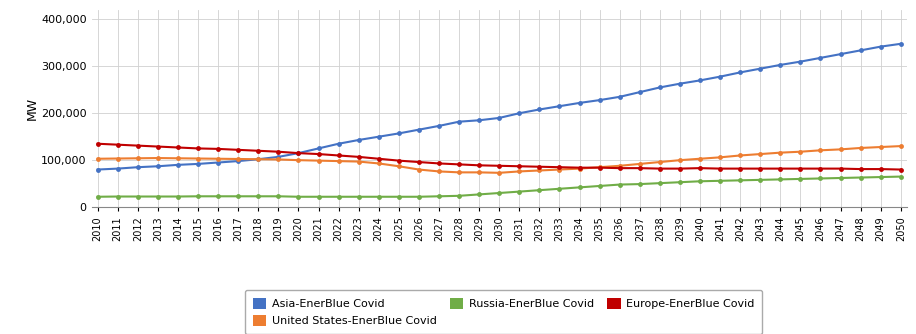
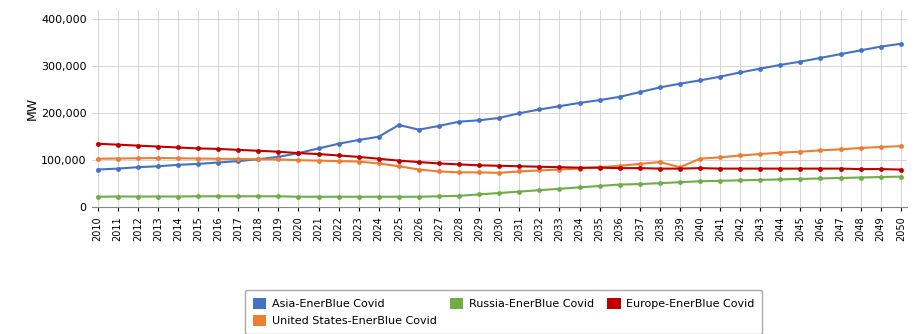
Asia-EnerBlue Covid/2025: 157,000 -> 175,000
United States-EnerBlue Covid/2039: 100,000 -> 85,000
